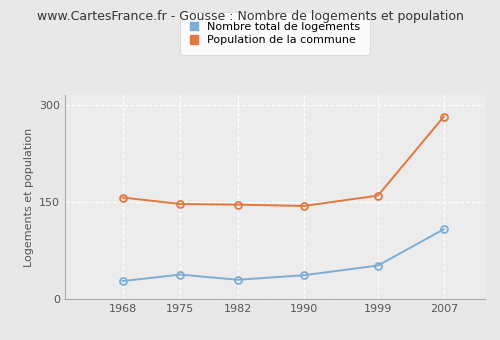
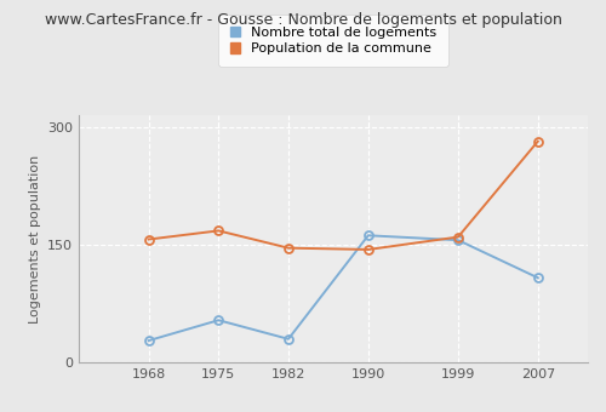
Nombre total de logements/1975: 38 -> 54
Population de la commune/1975: 147 -> 168
Nombre total de logements/1990: 37 -> 162
Nombre total de logements/1999: 52 -> 156
